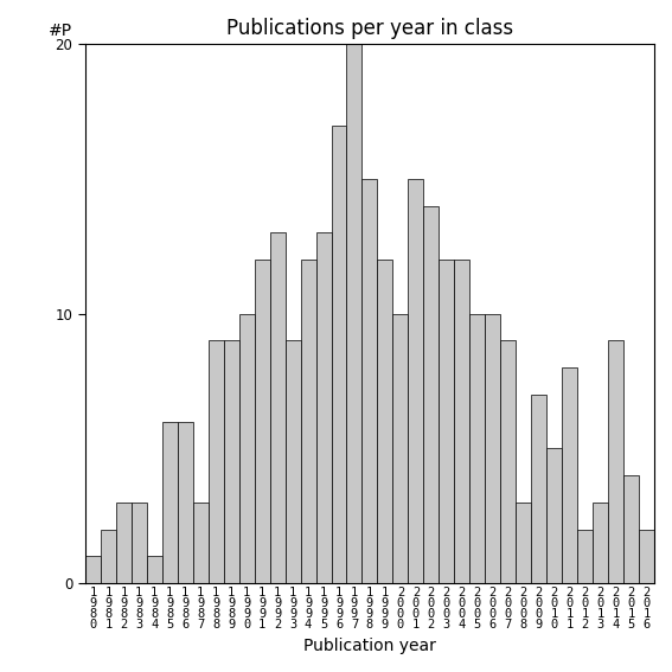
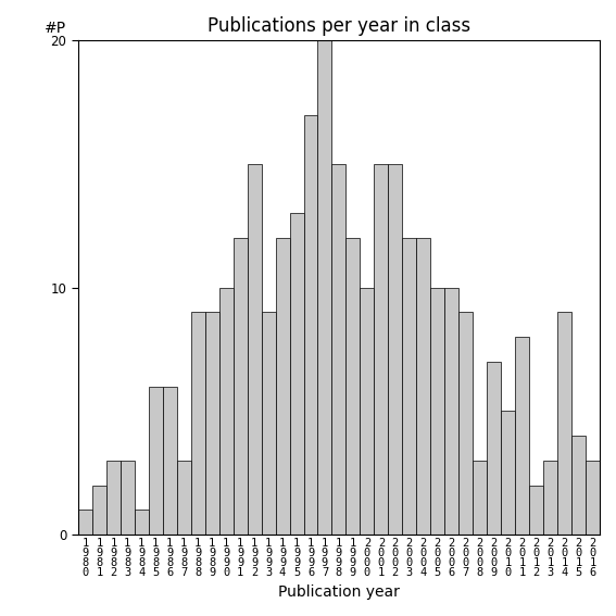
1 9 9 2: 13 -> 15
2 0 0 2: 14 -> 15
2 0 1 6: 2 -> 3
